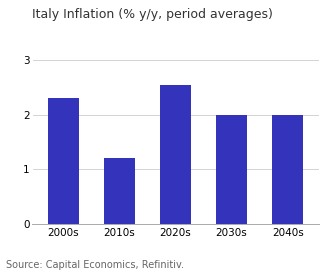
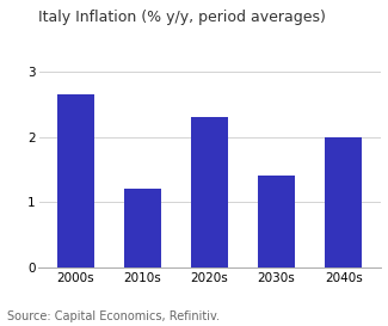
2000s: 2.30 -> 2.66
2020s: 2.55 -> 2.30
2030s: 2.00 -> 1.40
